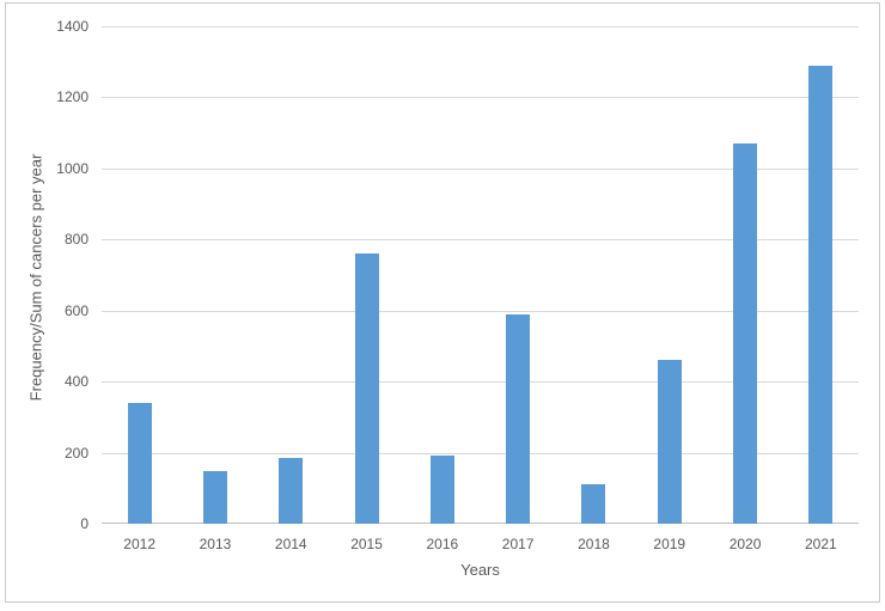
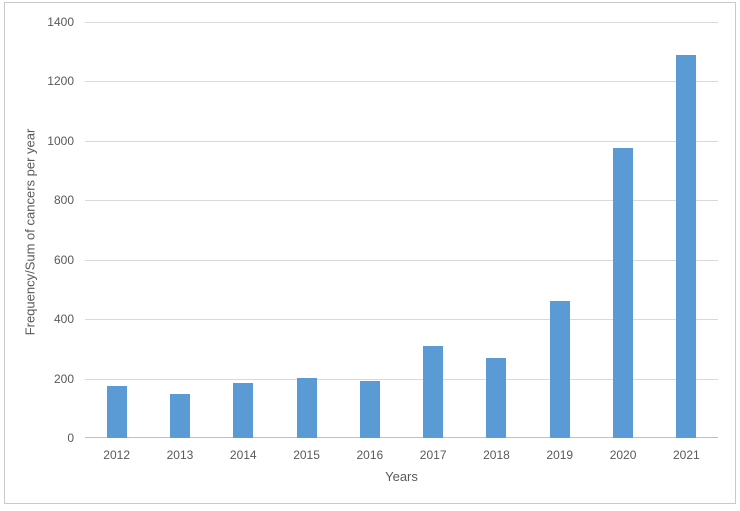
2012: 340 -> 180
2015: 760 -> 200
2017: 590 -> 310
2018: 110 -> 270
2020: 1070 -> 980
